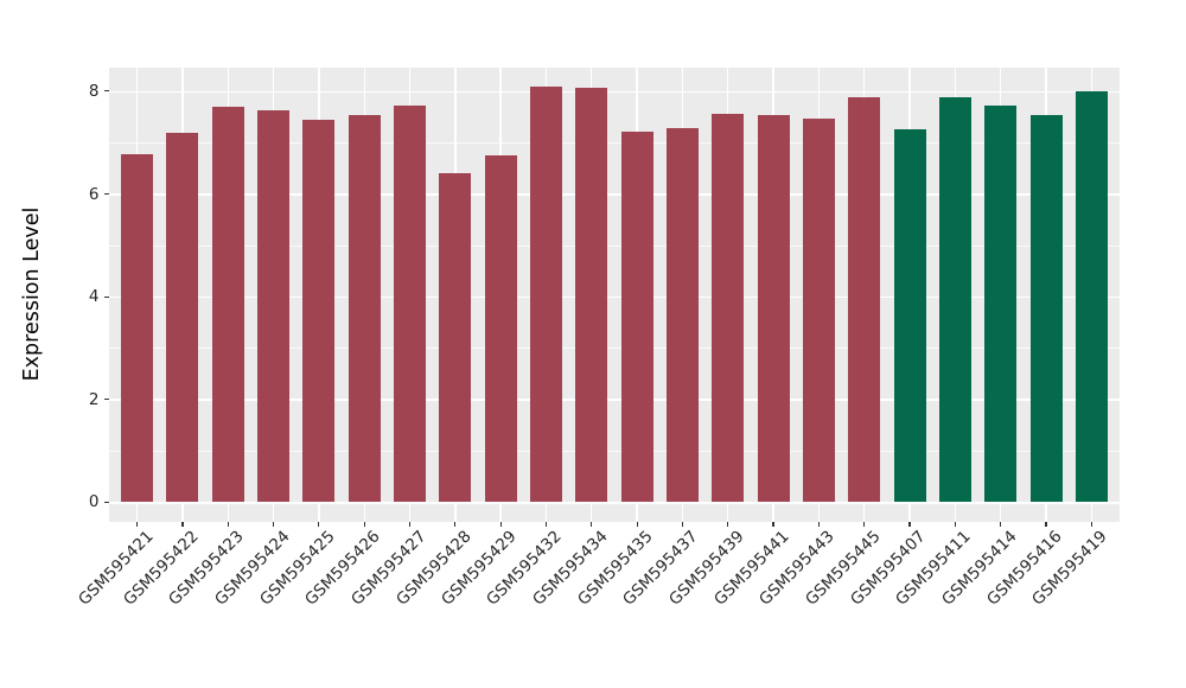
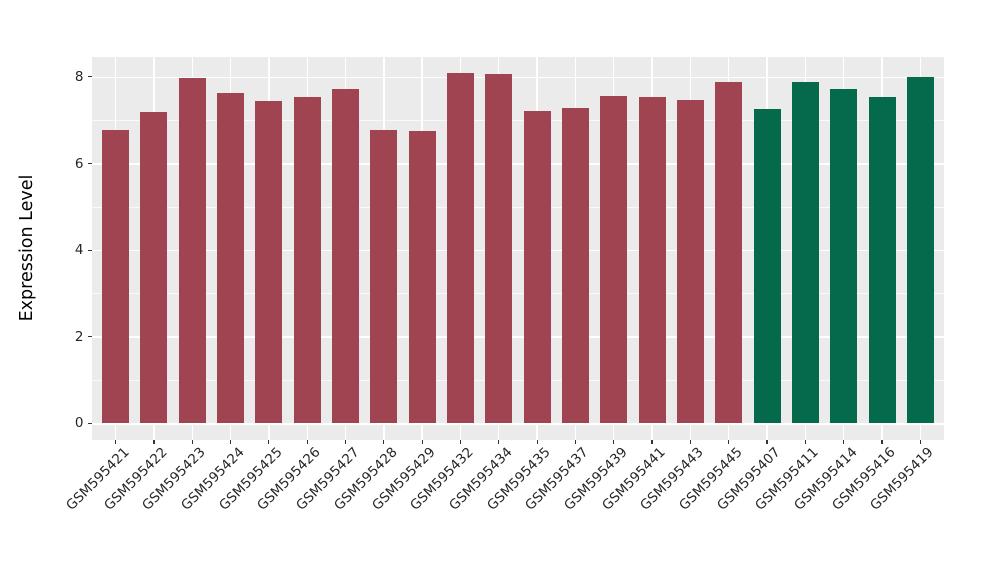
GSM595423: 7.7 -> 8.0
GSM595428: 6.4 -> 6.8
